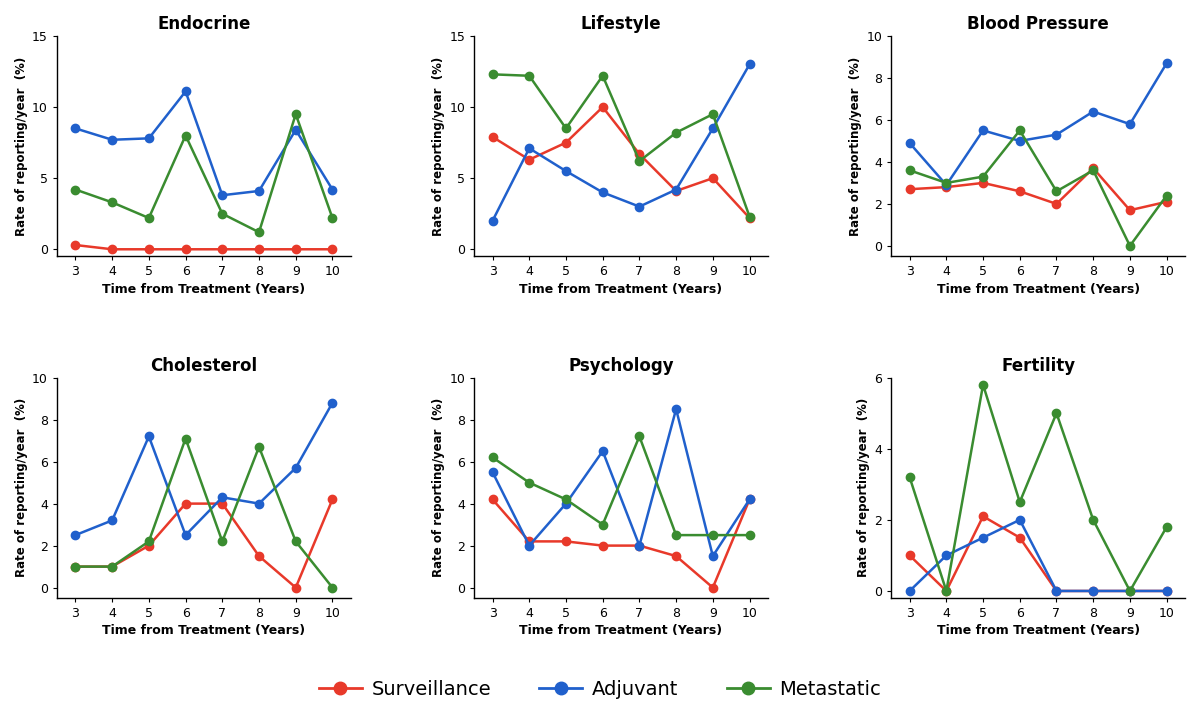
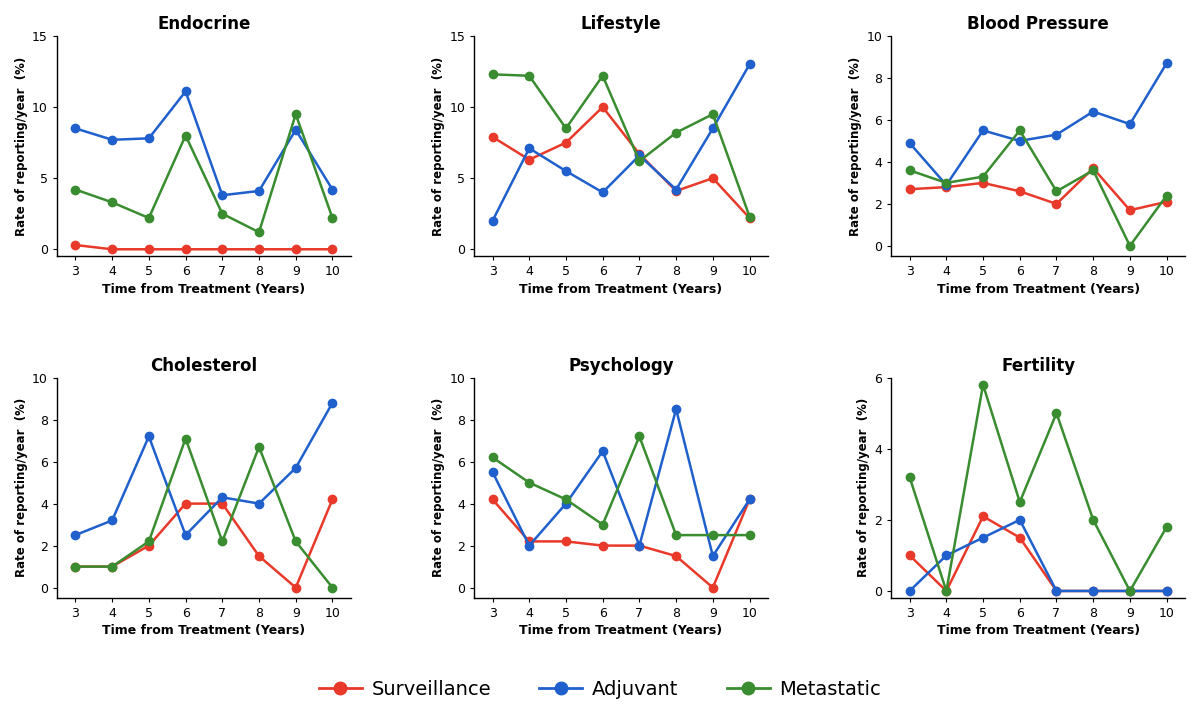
Lifestyle/Adjuvant/7: 3.0 -> 6.6
